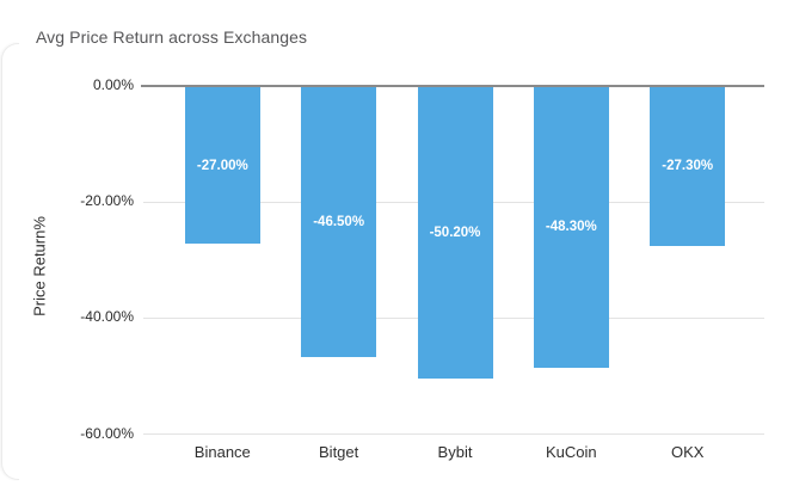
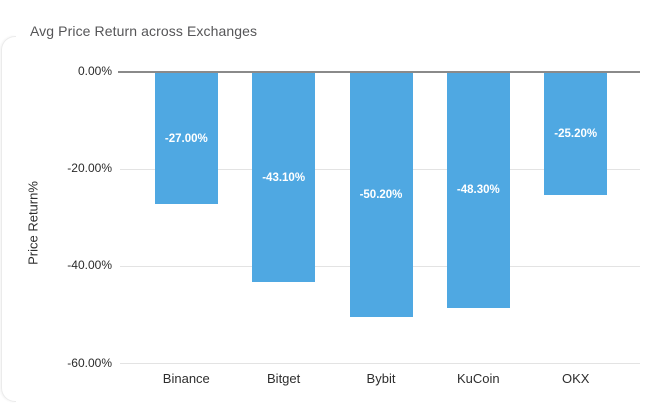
Bitget: -46.50% -> -43.10%
OKX: -27.30% -> -25.20%
